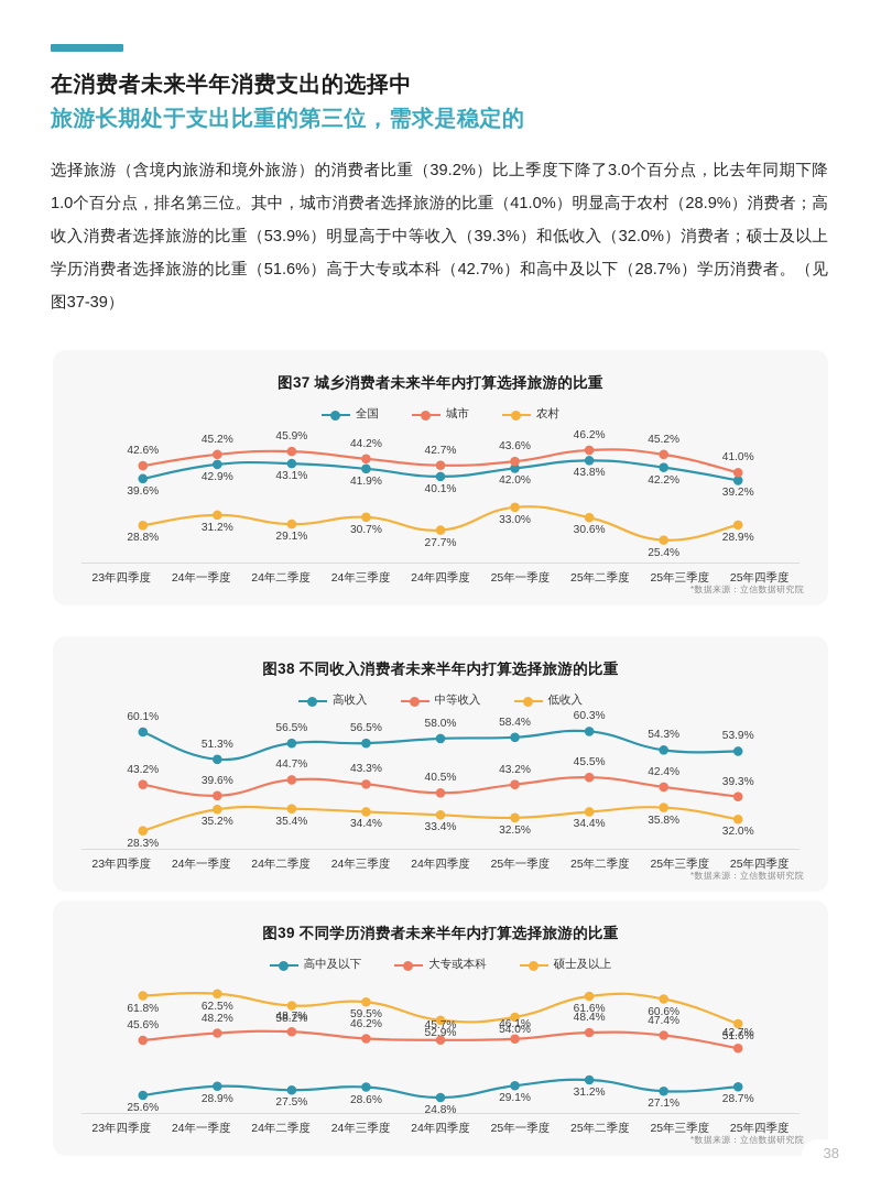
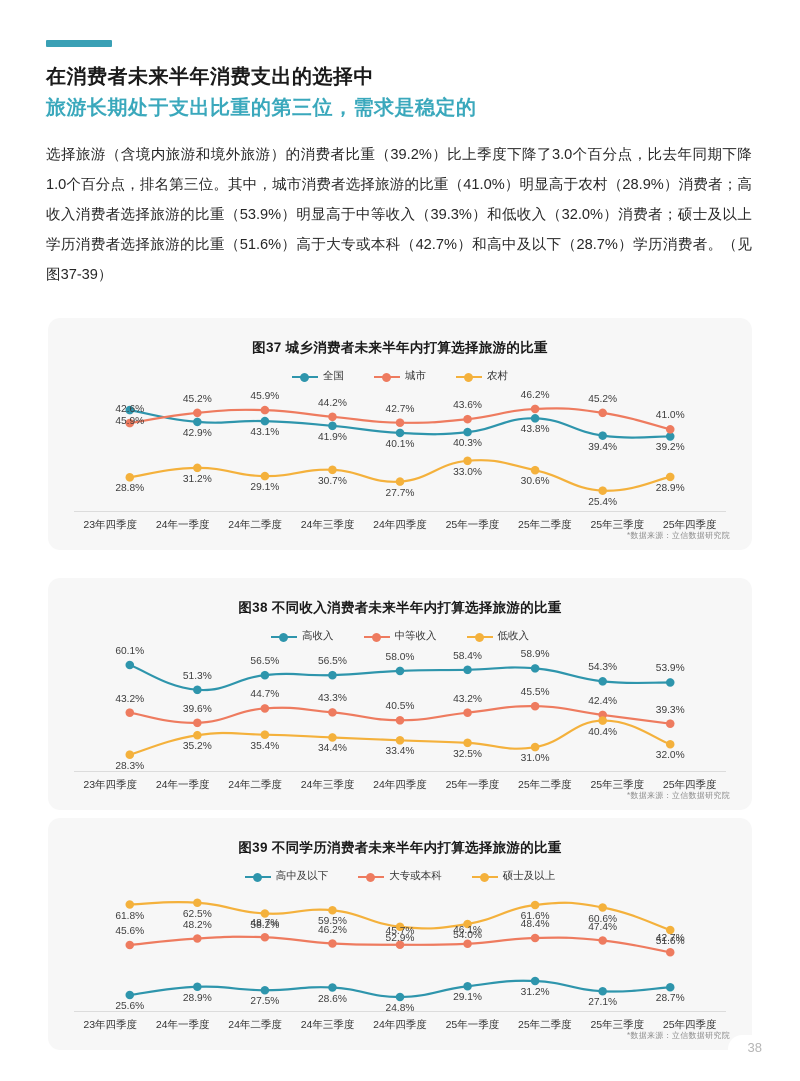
图37 城乡消费者未来半年内打算选择旅游的比重/全国/23年四季度: 39.6% -> 45.9%
图37 城乡消费者未来半年内打算选择旅游的比重/全国/25年一季度: 42.0% -> 40.3%
图37 城乡消费者未来半年内打算选择旅游的比重/全国/25年三季度: 42.2% -> 39.4%
图38 不同收入消费者未来半年内打算选择旅游的比重/高收入/25年二季度: 60.3% -> 58.9%
图38 不同收入消费者未来半年内打算选择旅游的比重/低收入/25年二季度: 34.4% -> 31.0%
图38 不同收入消费者未来半年内打算选择旅游的比重/低收入/25年三季度: 35.8% -> 40.4%
